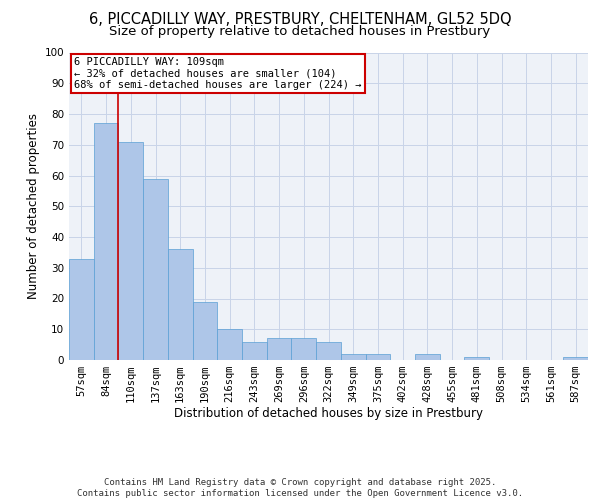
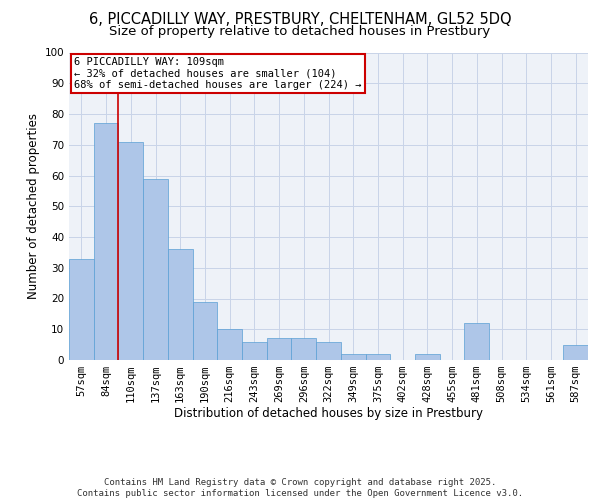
481sqm: 1 -> 12
587sqm: 1 -> 5
